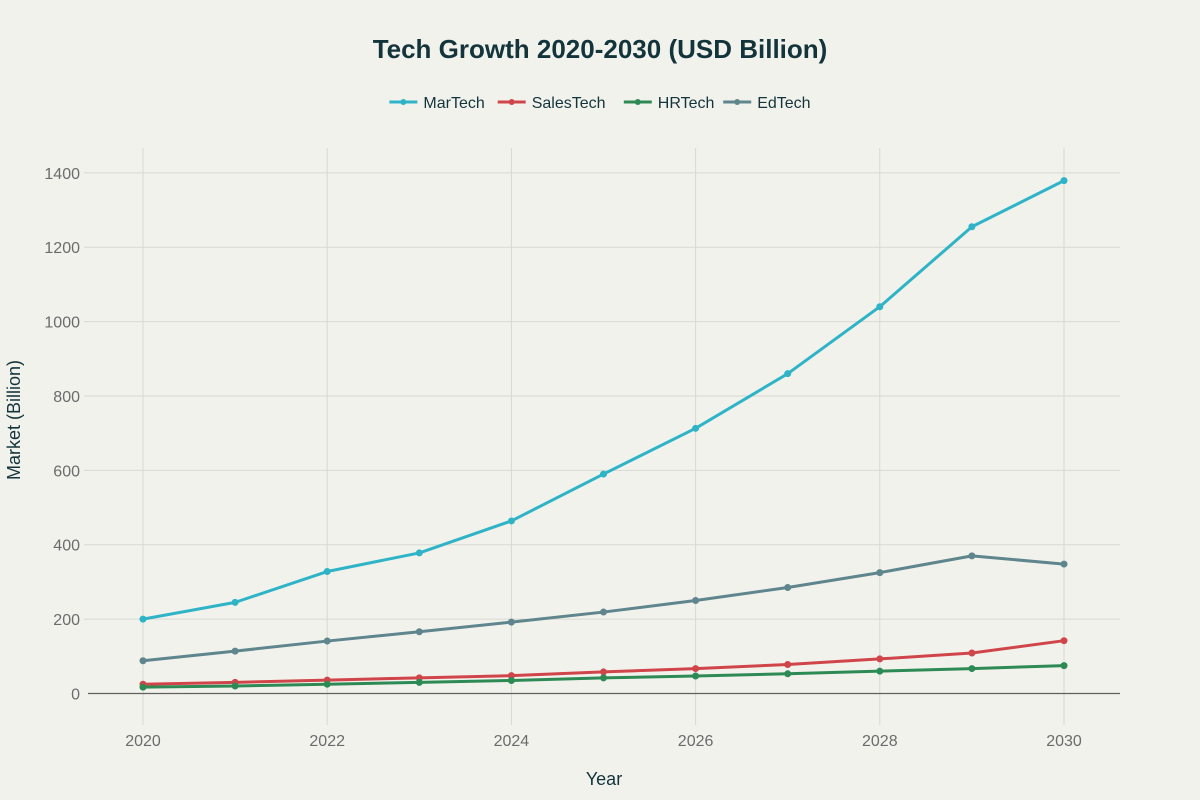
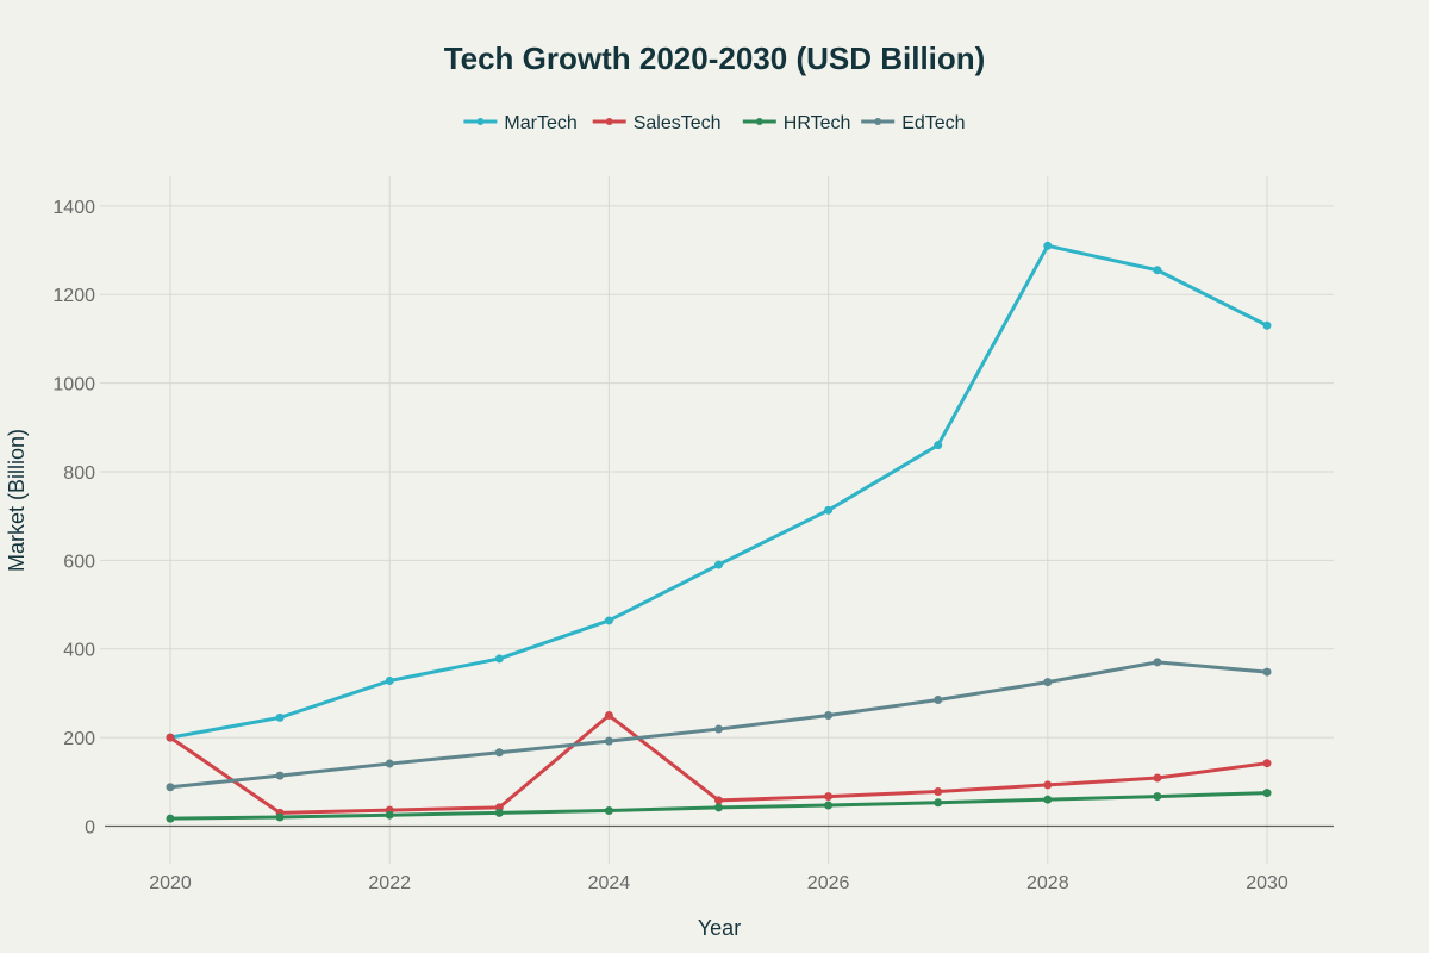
SalesTech/2020: 20 -> 200
SalesTech/2024: 50 -> 250
MarTech/2028: 1040 -> 1310
MarTech/2030: 1380 -> 1130
